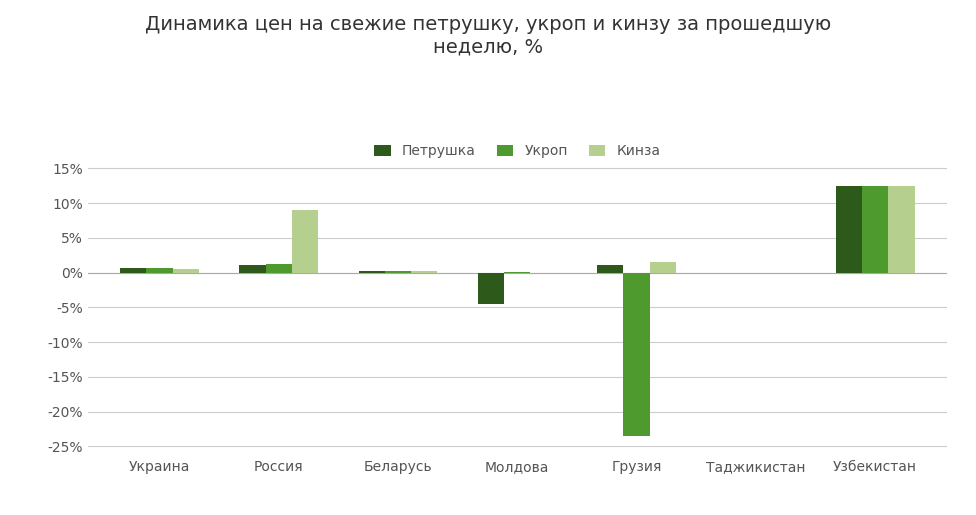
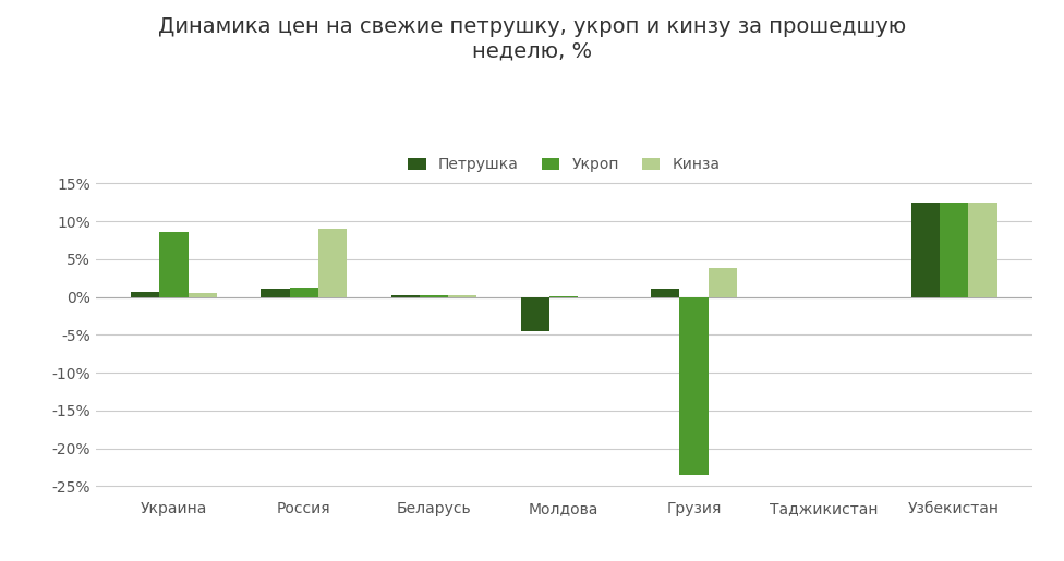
Укроп/Украина: 0.7% -> 8.6%
Кинза/Грузия: 1.5% -> 3.8%
